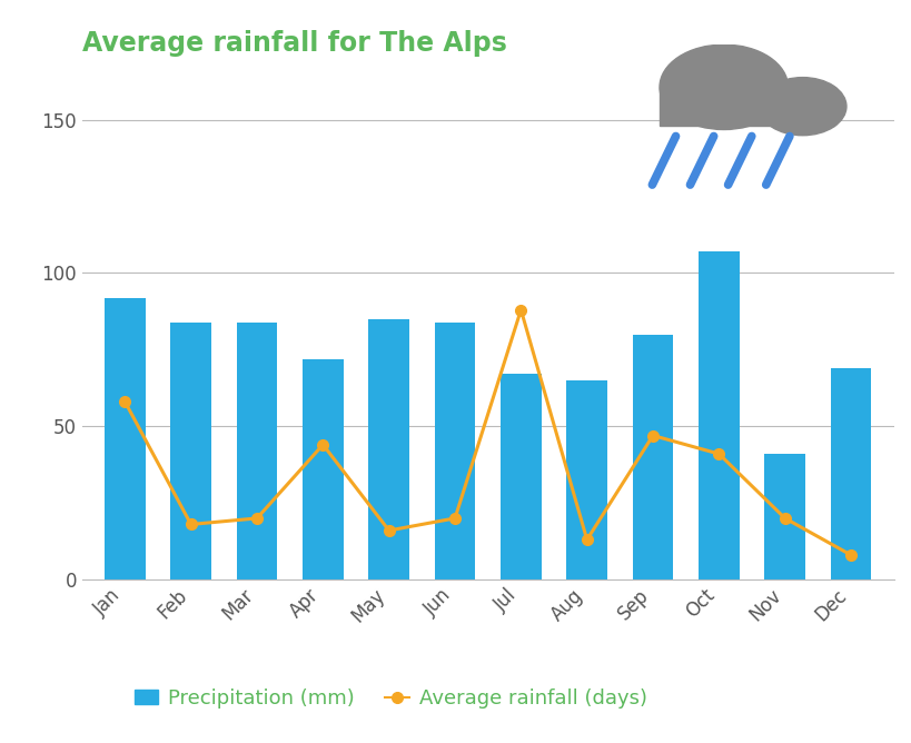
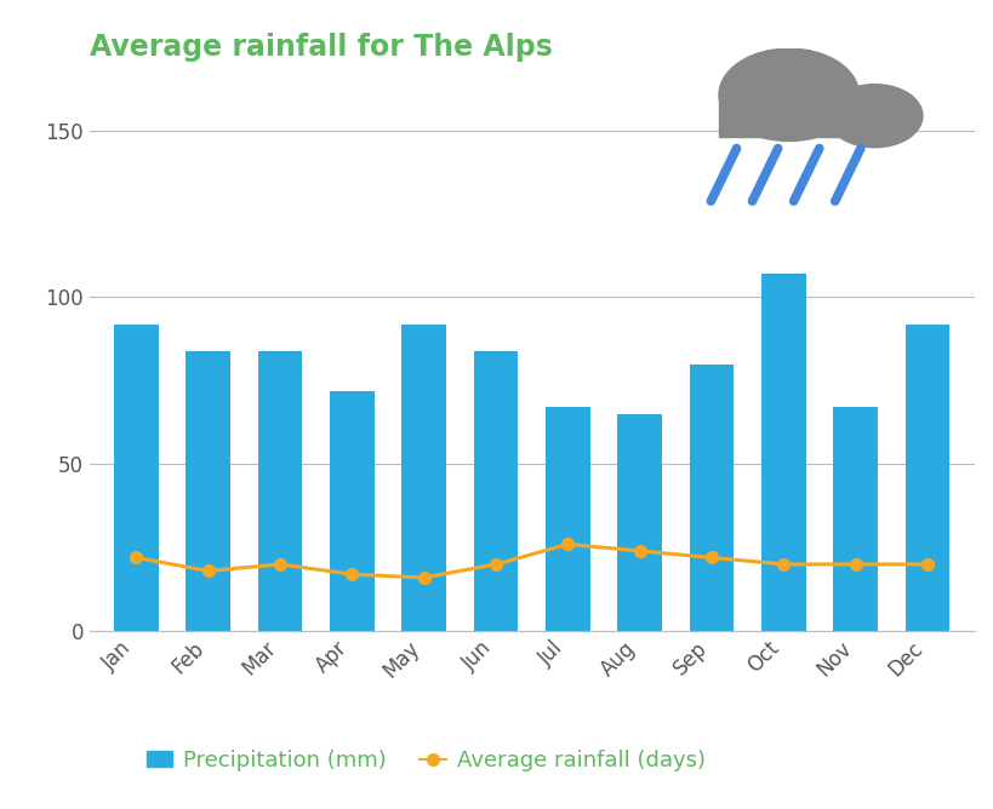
Average rainfall (days)/Jan: 58 -> 22
Average rainfall (days)/Apr: 44 -> 17
Precipitation (mm)/May: 85 -> 92
Average rainfall (days)/Jul: 88 -> 26
Average rainfall (days)/Aug: 13 -> 24
Average rainfall (days)/Sep: 47 -> 22
Average rainfall (days)/Oct: 41 -> 20
Precipitation (mm)/Nov: 41 -> 67
Precipitation (mm)/Dec: 69 -> 92
Average rainfall (days)/Dec: 8 -> 20
